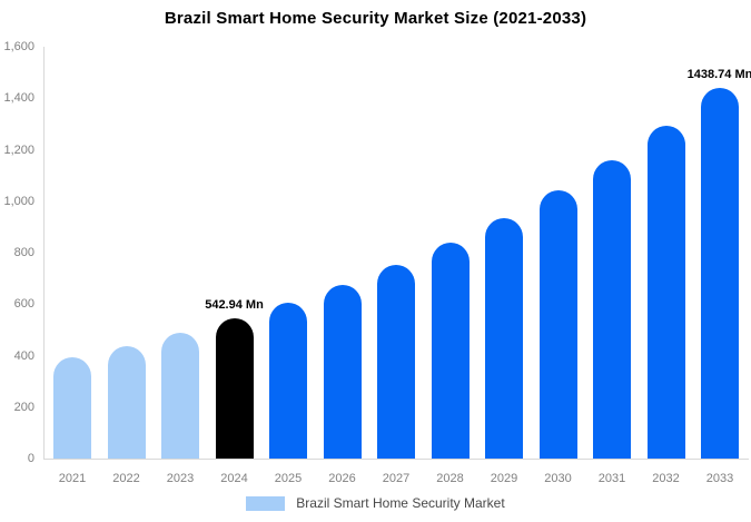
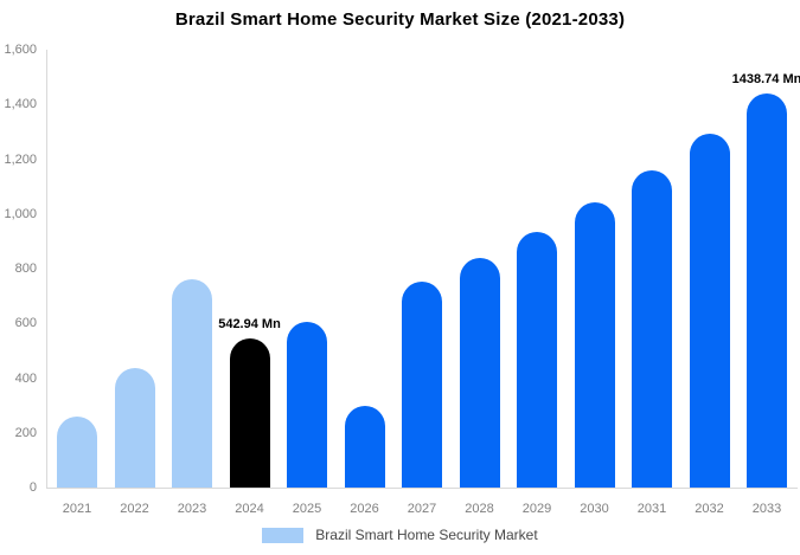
2021: 390 -> 260
2023: 490 -> 760
2026: 670 -> 300
